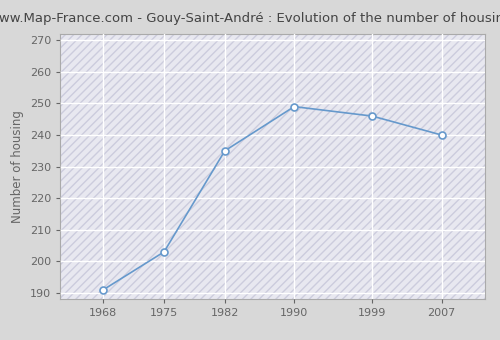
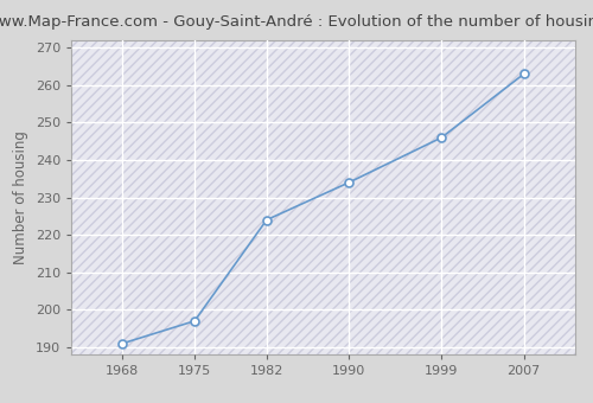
1975: 203 -> 197
1982: 235 -> 224
1990: 249 -> 234
2007: 240 -> 263
